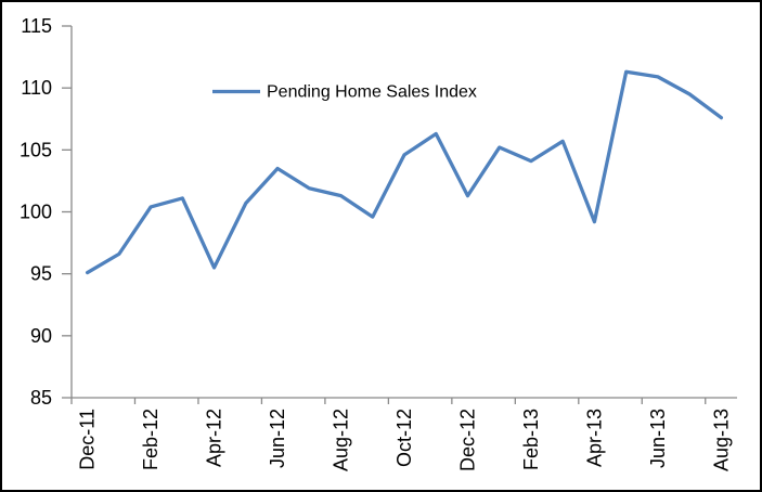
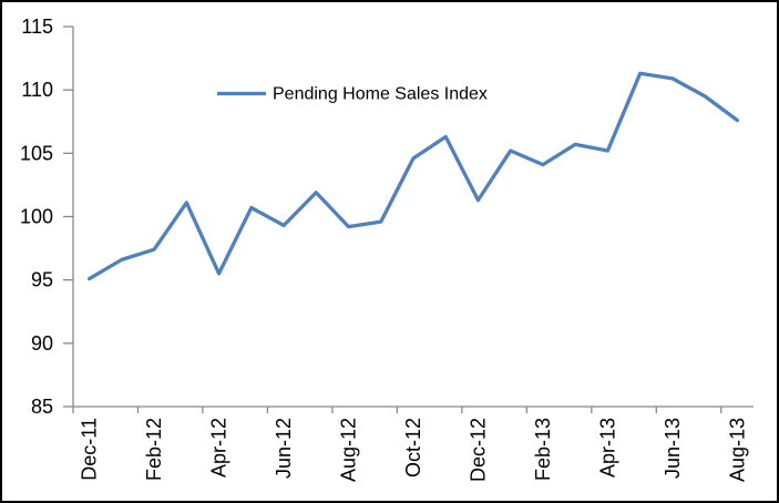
Feb-12: 100.4 -> 97.4
Jun-12: 103.5 -> 99.3
Aug-12: 101.3 -> 99.2
Apr-13: 99.2 -> 105.2
